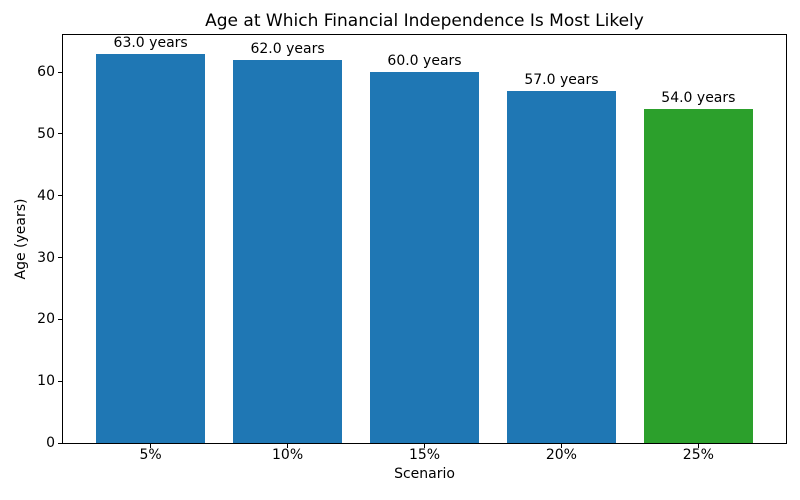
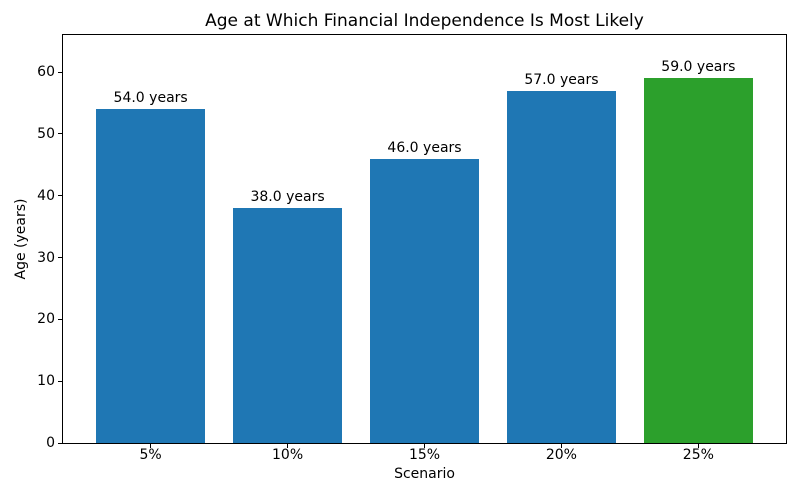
5%: 63.0 -> 54.0
10%: 62.0 -> 38.0
15%: 60.0 -> 46.0
25%: 54.0 -> 59.0
